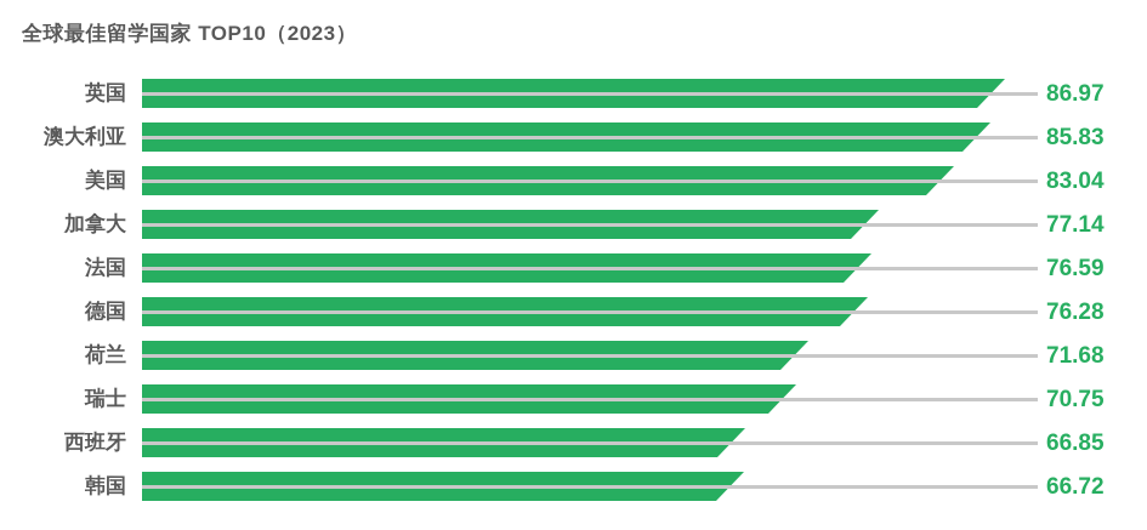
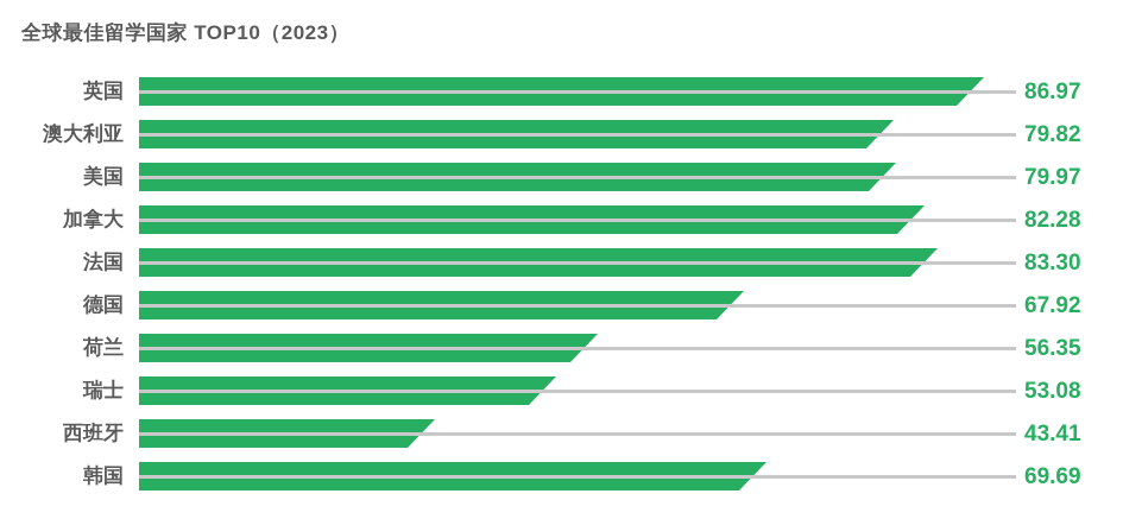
澳大利亚: 85.83 -> 79.82
美国: 83.04 -> 79.97
加拿大: 77.14 -> 82.28
法国: 76.59 -> 83.30
德国: 76.28 -> 67.92
荷兰: 71.68 -> 56.35
瑞士: 70.75 -> 53.08
西班牙: 66.85 -> 43.41
韩国: 66.72 -> 69.69
